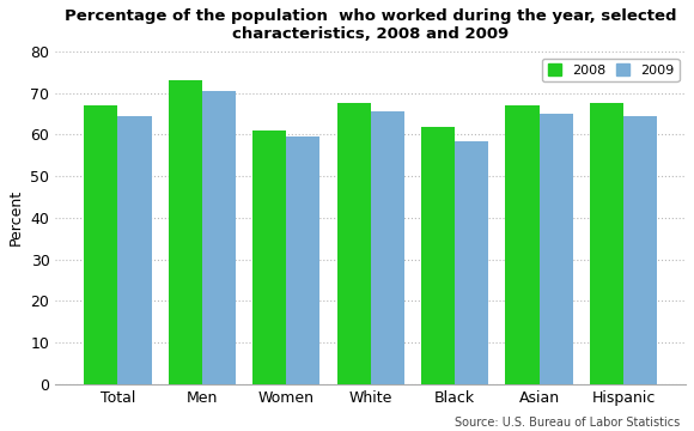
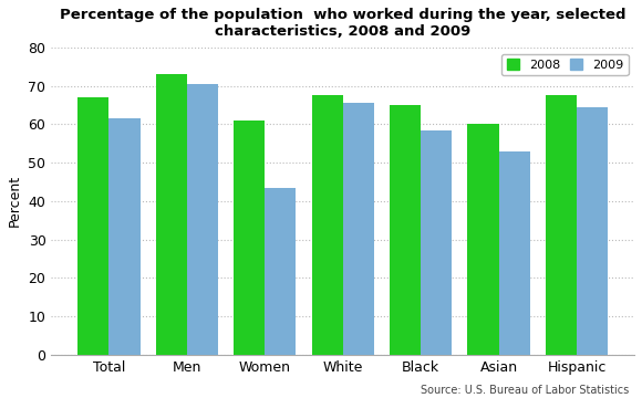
2009/Total: 64.5 -> 61.5
2009/Women: 59.5 -> 43.5
2008/Black: 62.0 -> 65.0
2008/Asian: 67.0 -> 60.0
2009/Asian: 65.0 -> 53.0
